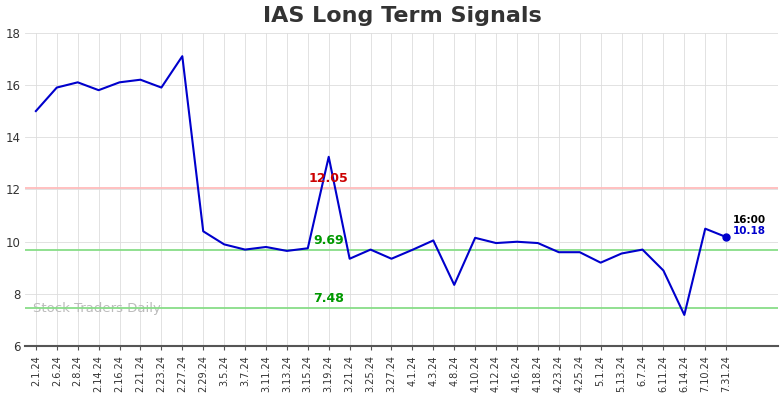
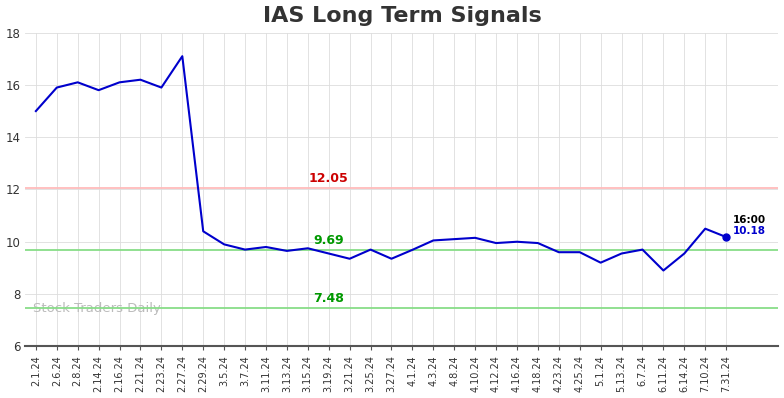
3.19.24: 13.25 -> 9.55
4.8.24: 8.35 -> 10.10
6.14.24: 7.20 -> 9.55
